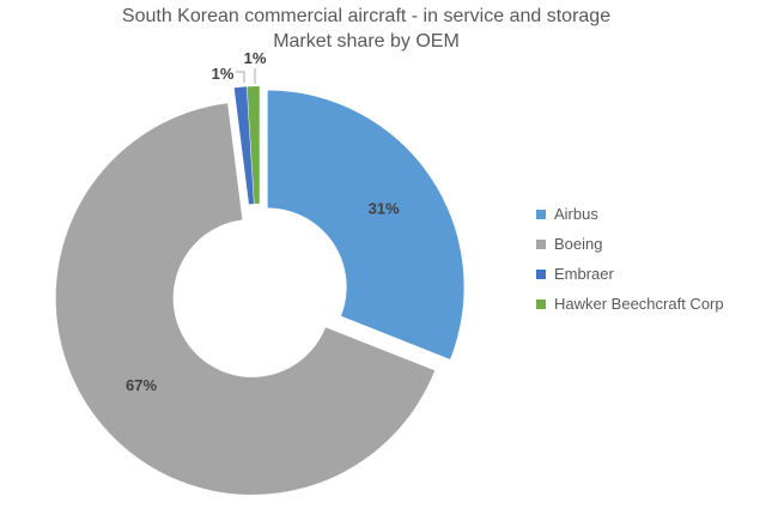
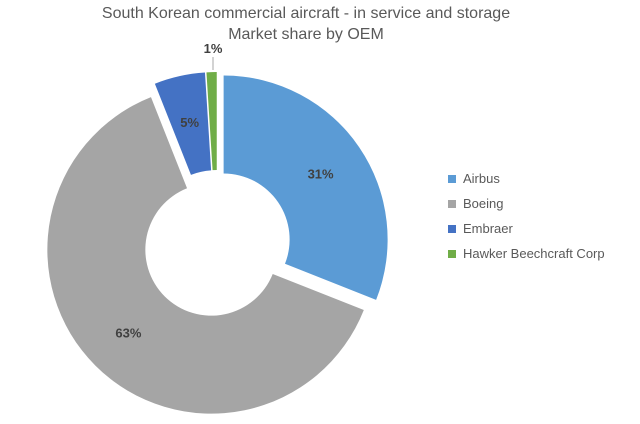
Boeing: 67% -> 63%
Embraer: 1% -> 5%
